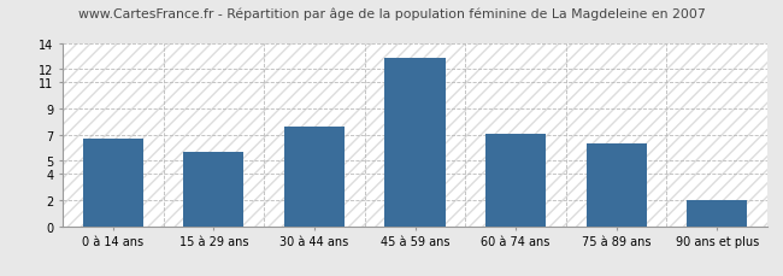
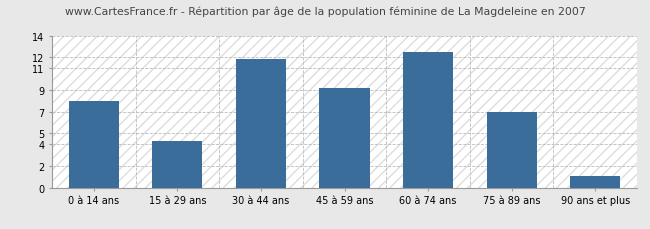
0 à 14 ans: 6.7 -> 8.0
15 à 29 ans: 5.7 -> 4.3
30 à 44 ans: 7.6 -> 11.9
45 à 59 ans: 12.9 -> 9.2
60 à 74 ans: 7.1 -> 12.5
75 à 89 ans: 6.3 -> 7.0
90 ans et plus: 2.0 -> 1.1
